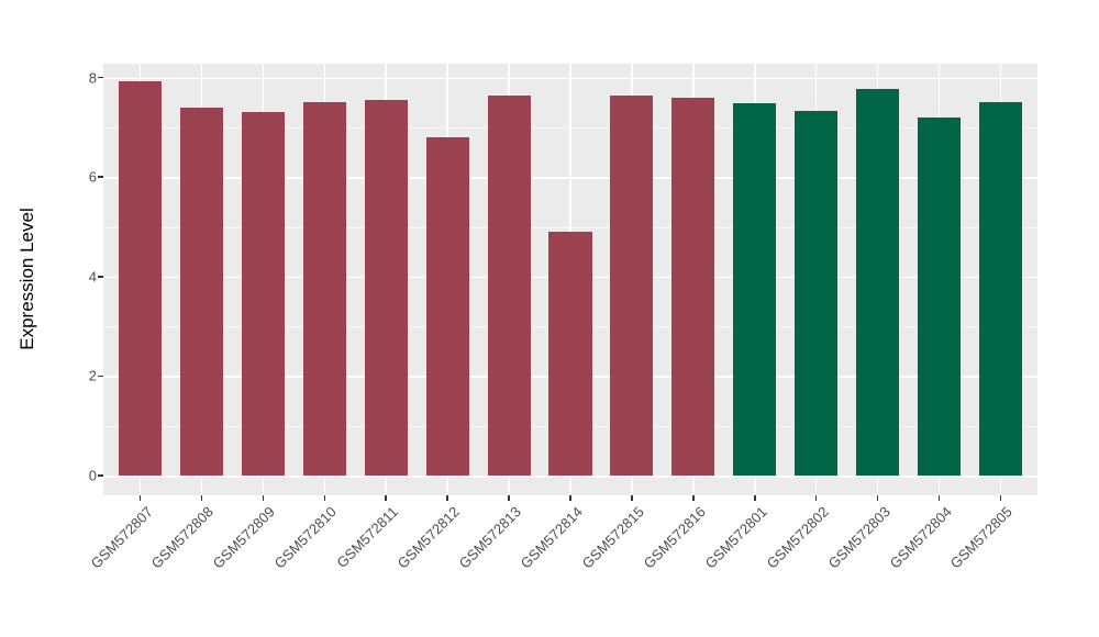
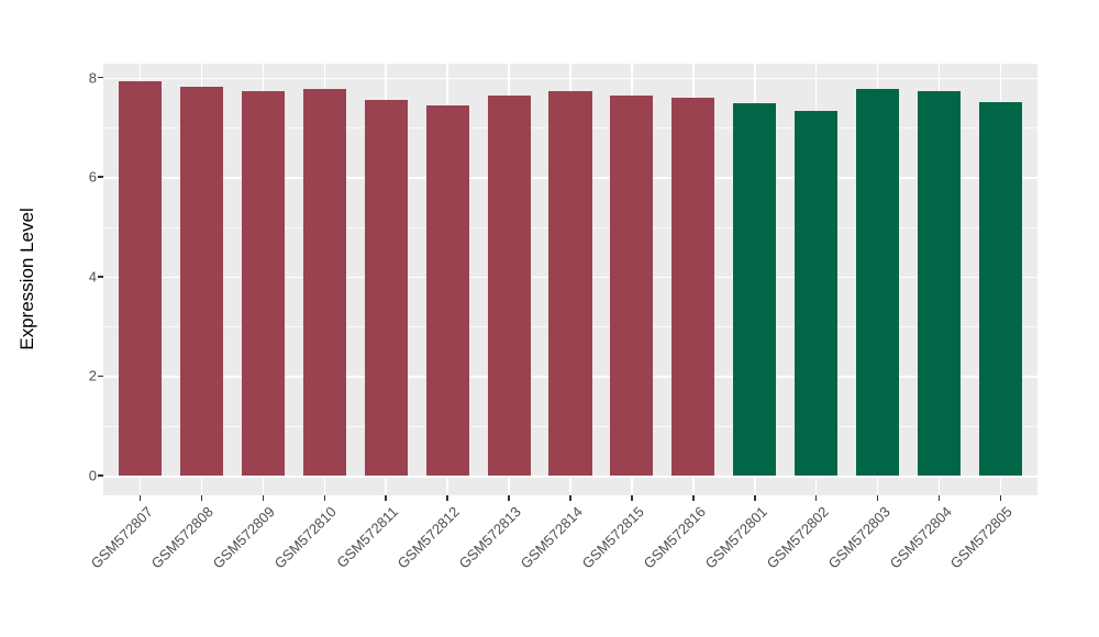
GSM572808: 7.4 -> 7.8
GSM572809: 7.3 -> 7.7
GSM572810: 7.5 -> 7.8
GSM572812: 6.8 -> 7.5
GSM572814: 4.9 -> 7.7
GSM572804: 7.2 -> 7.7
